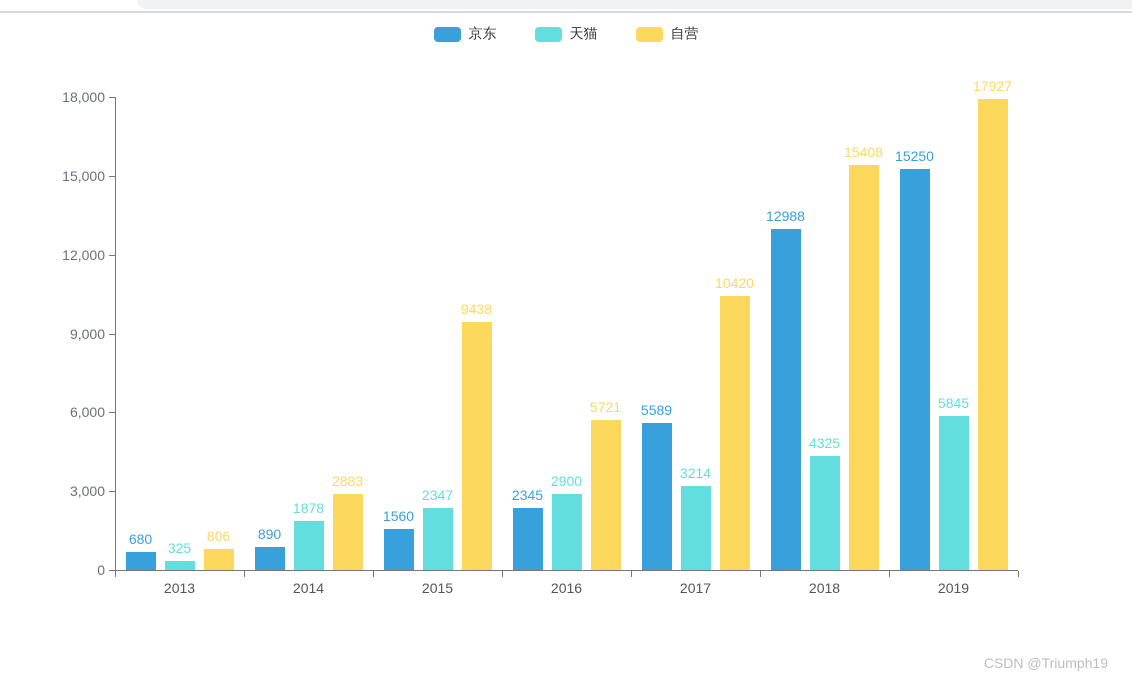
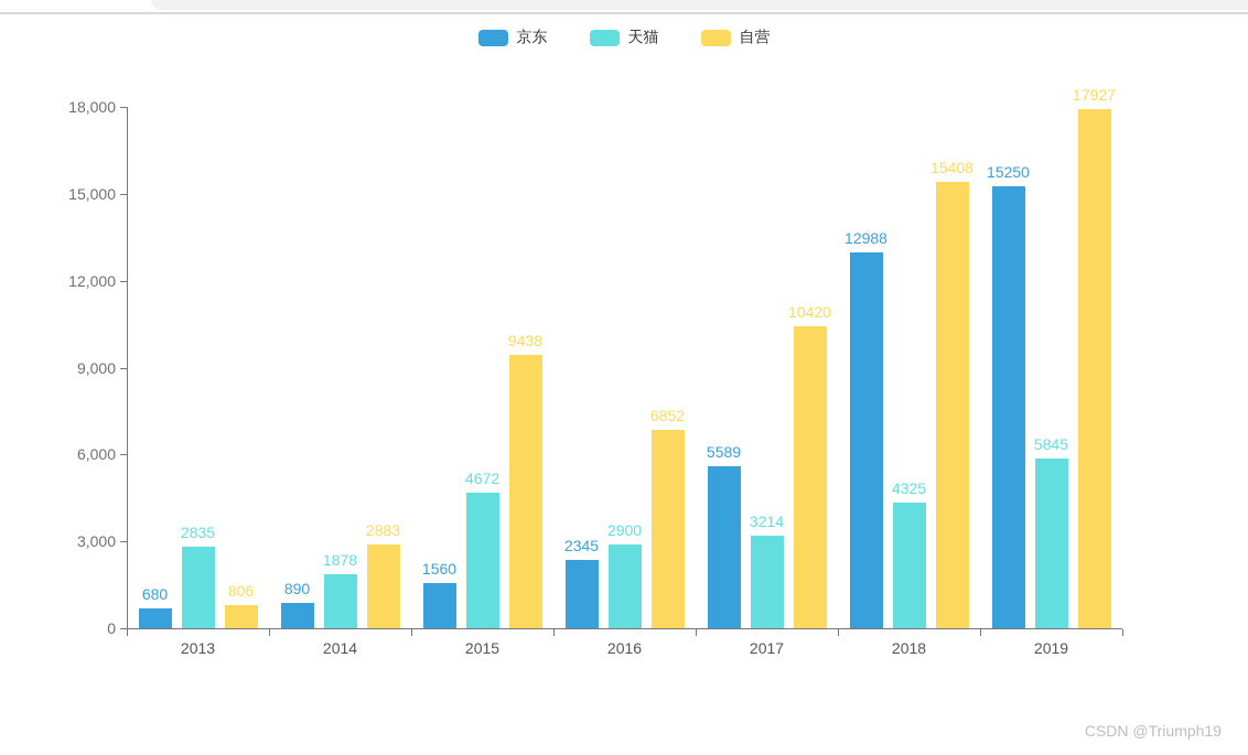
天猫/2013: 325 -> 2835
天猫/2015: 2347 -> 4672
自营/2016: 5721 -> 6852
